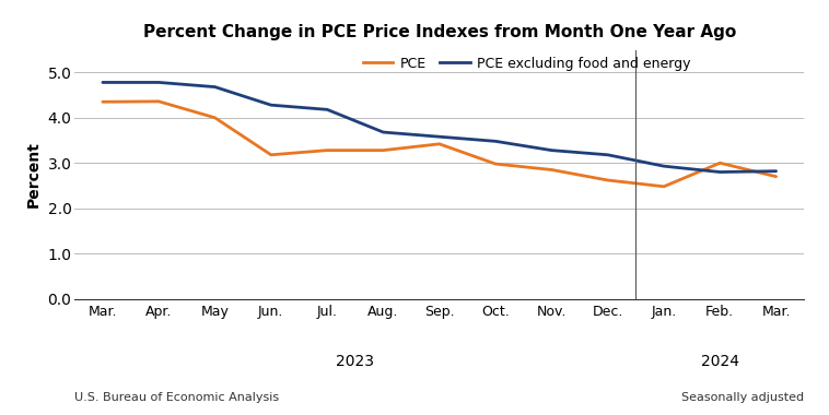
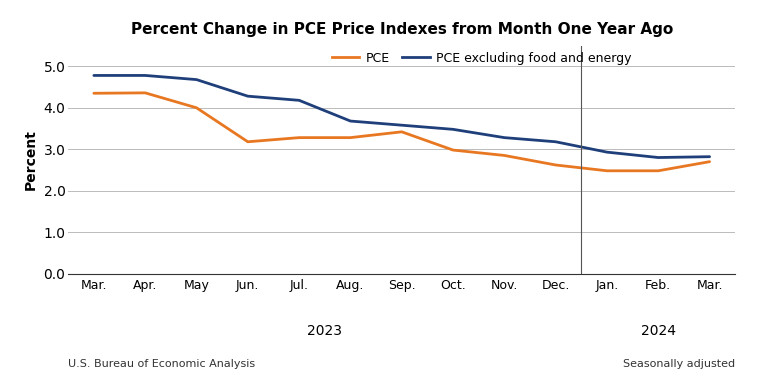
PCE/Feb.: 3.00 -> 2.48
